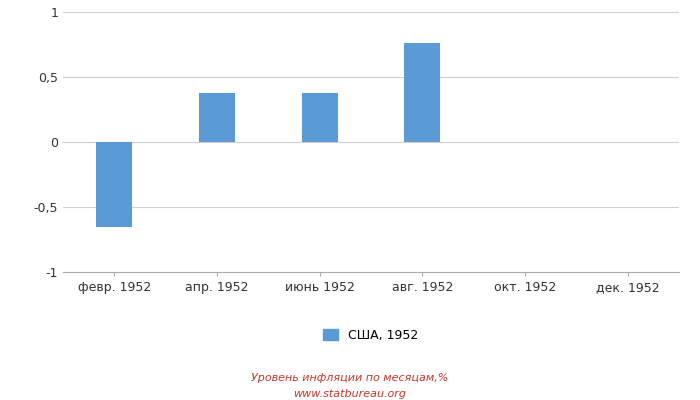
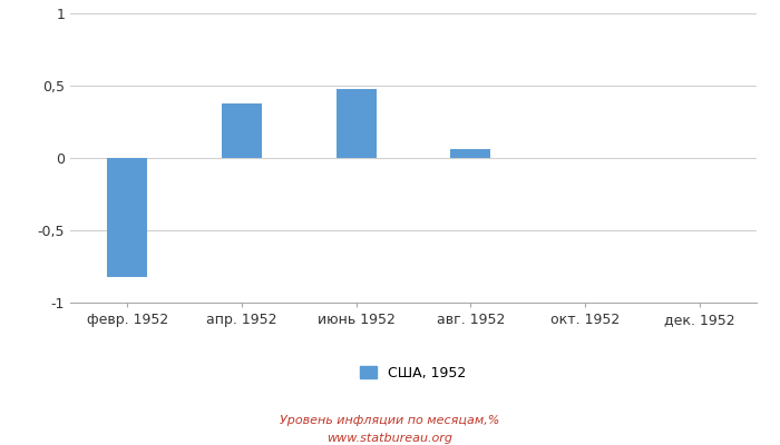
февр. 1952: -0,65 -> -0,82
июнь 1952: 0,38 -> 0,48
авг. 1952: 0,76 -> 0,06
